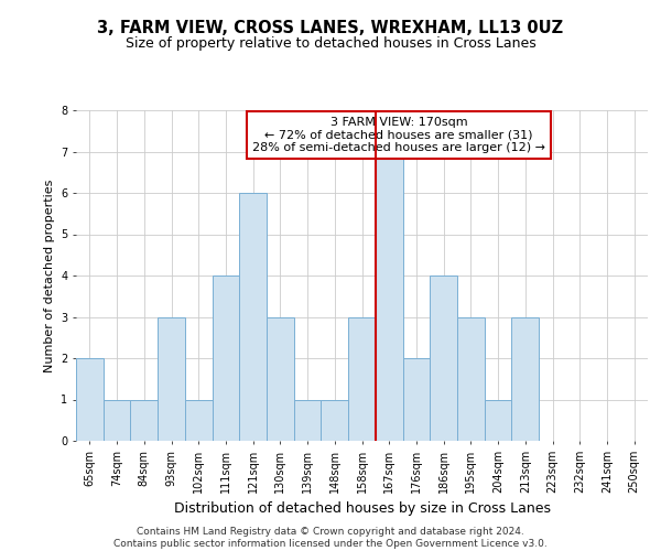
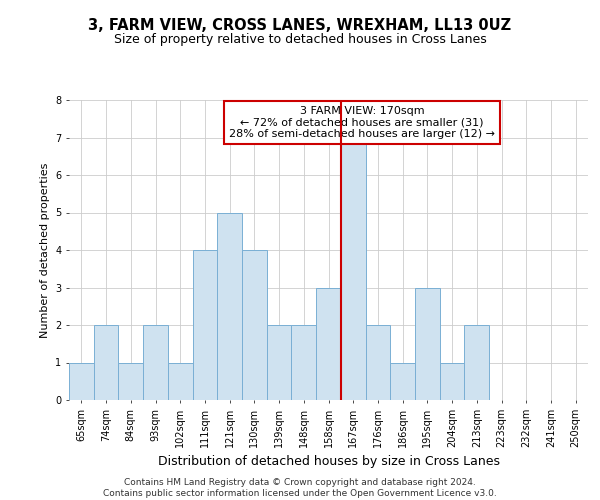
65sqm: 2 -> 1
74sqm: 1 -> 2
93sqm: 3 -> 2
121sqm: 6 -> 5
130sqm: 3 -> 4
139sqm: 1 -> 2
148sqm: 1 -> 2
186sqm: 4 -> 1
213sqm: 3 -> 2
